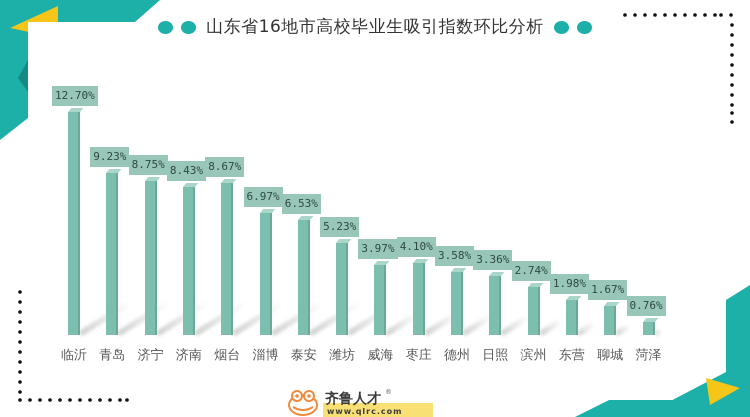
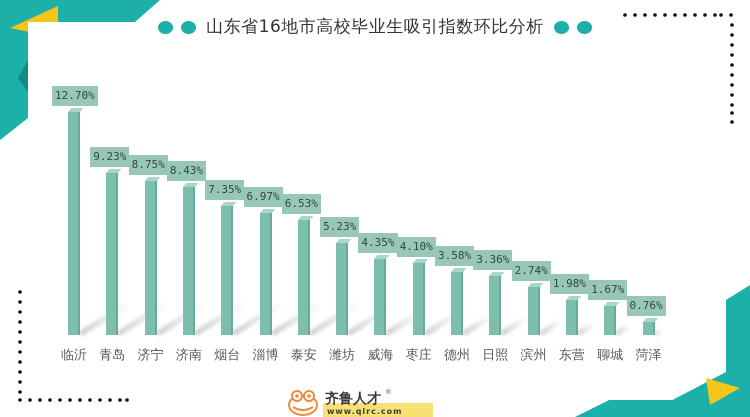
烟台: 8.67% -> 7.35%
威海: 3.97% -> 4.35%
